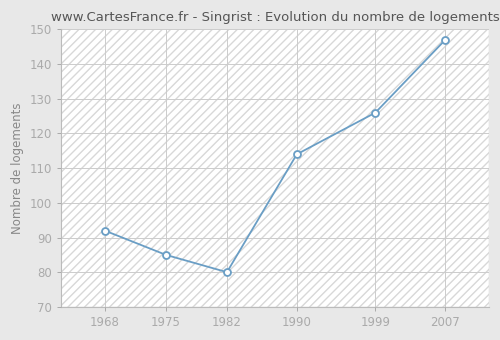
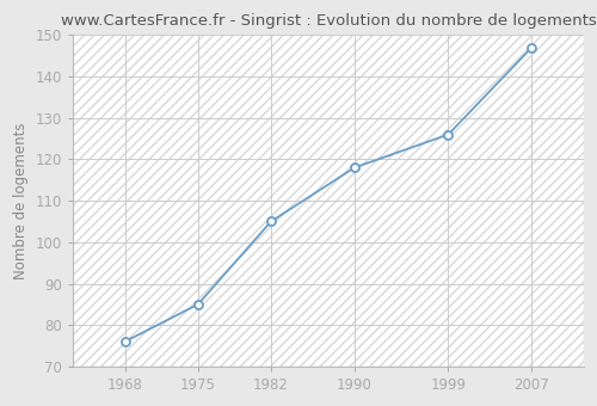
1968: 92 -> 76
1982: 80 -> 105
1990: 114 -> 118
